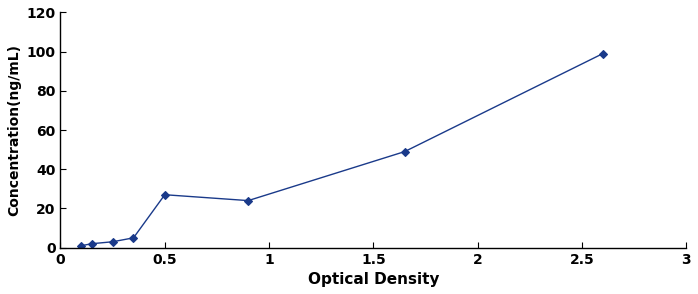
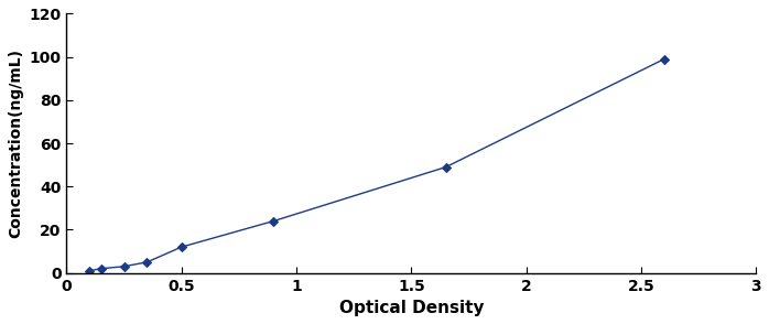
0.5: 27 -> 12
